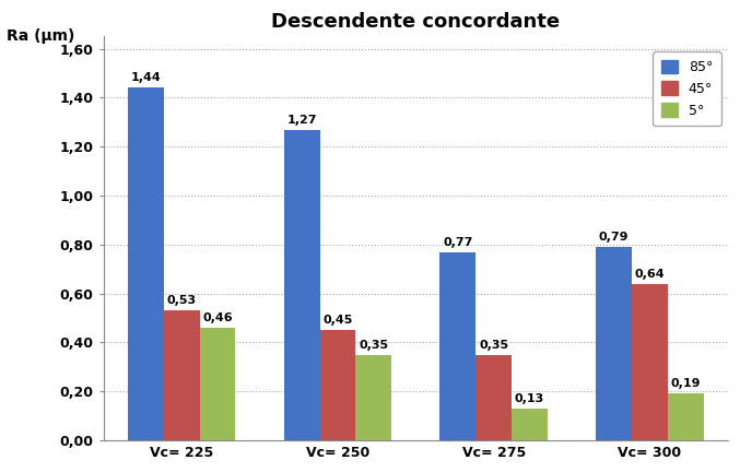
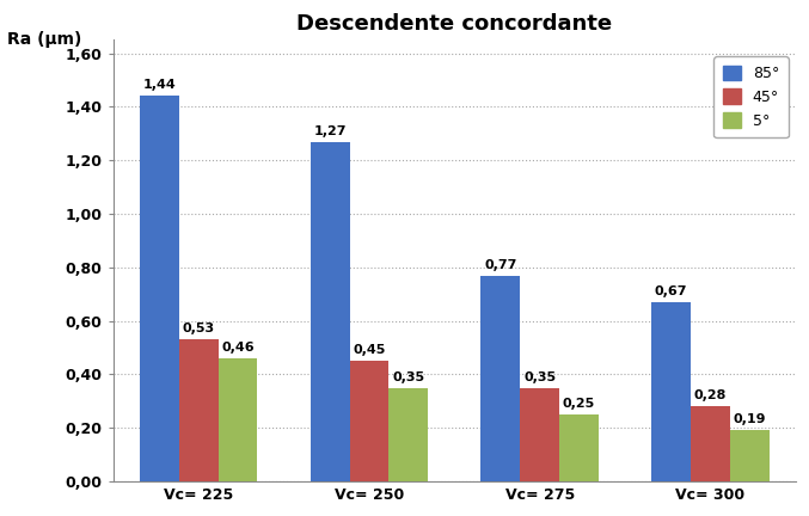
5°/Vc= 275: 0,13 -> 0,25
85°/Vc= 300: 0,79 -> 0,67
45°/Vc= 300: 0,64 -> 0,28
